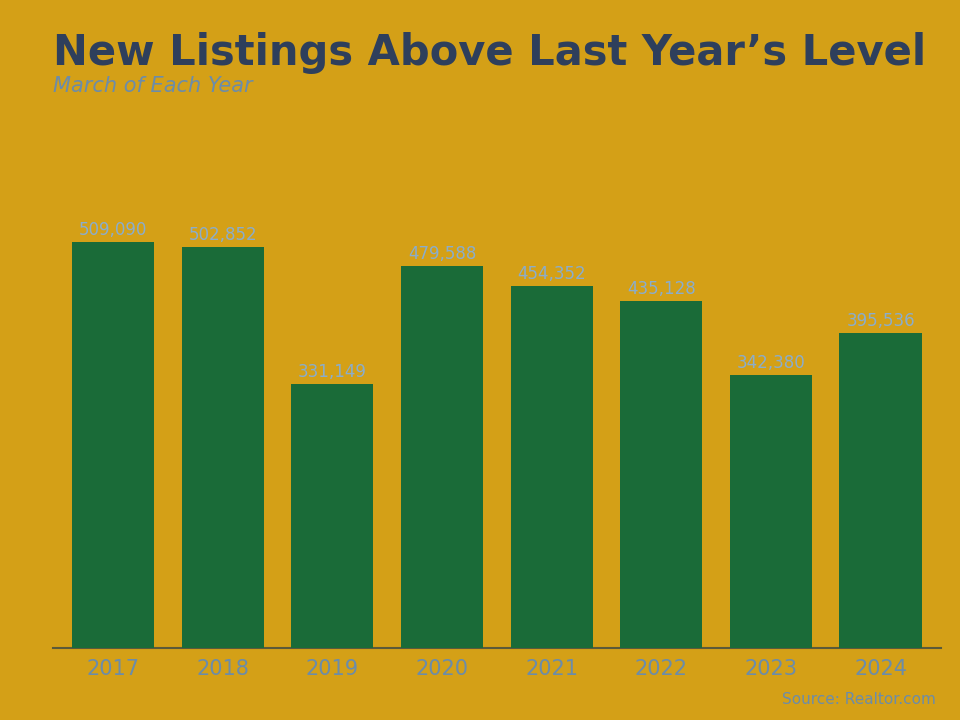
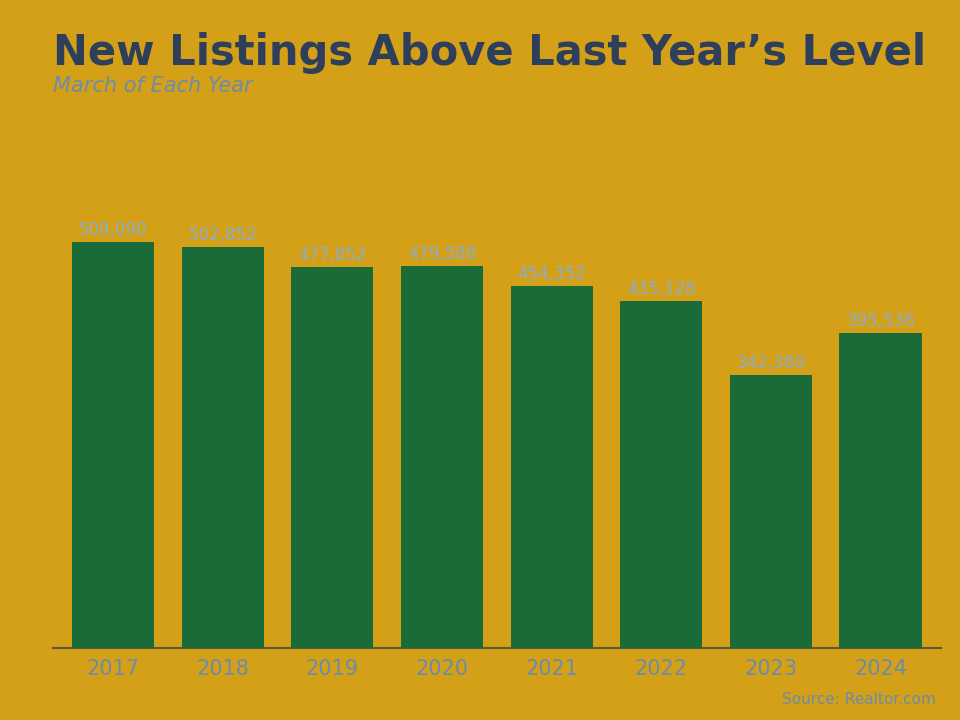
2019: 331,149 -> 477,852
